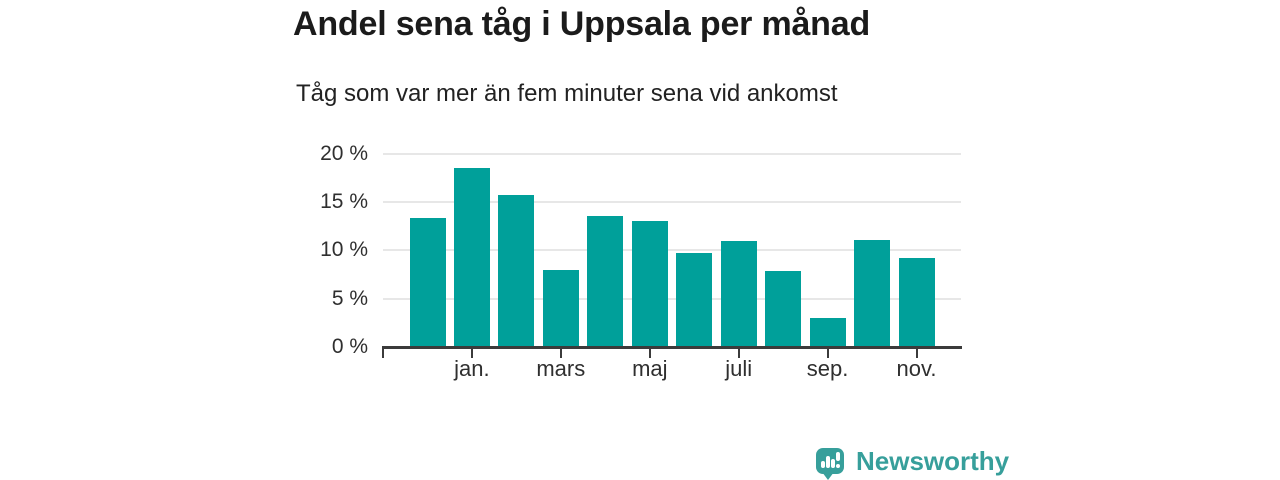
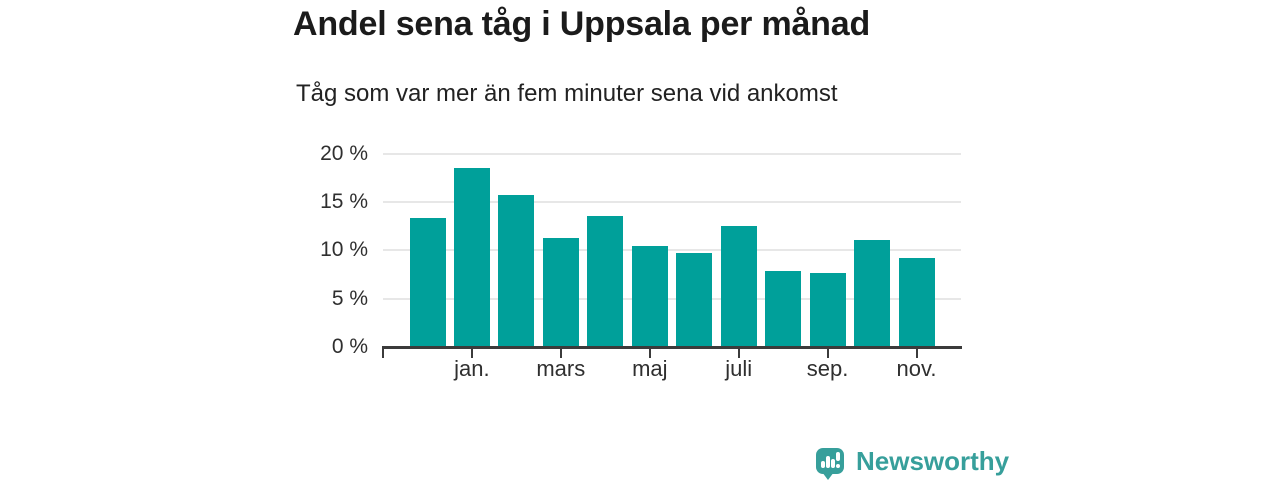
mars: 8% -> 11%
maj: 13% -> 10%
juli: 11% -> 12%
sep.: 3% -> 8%
